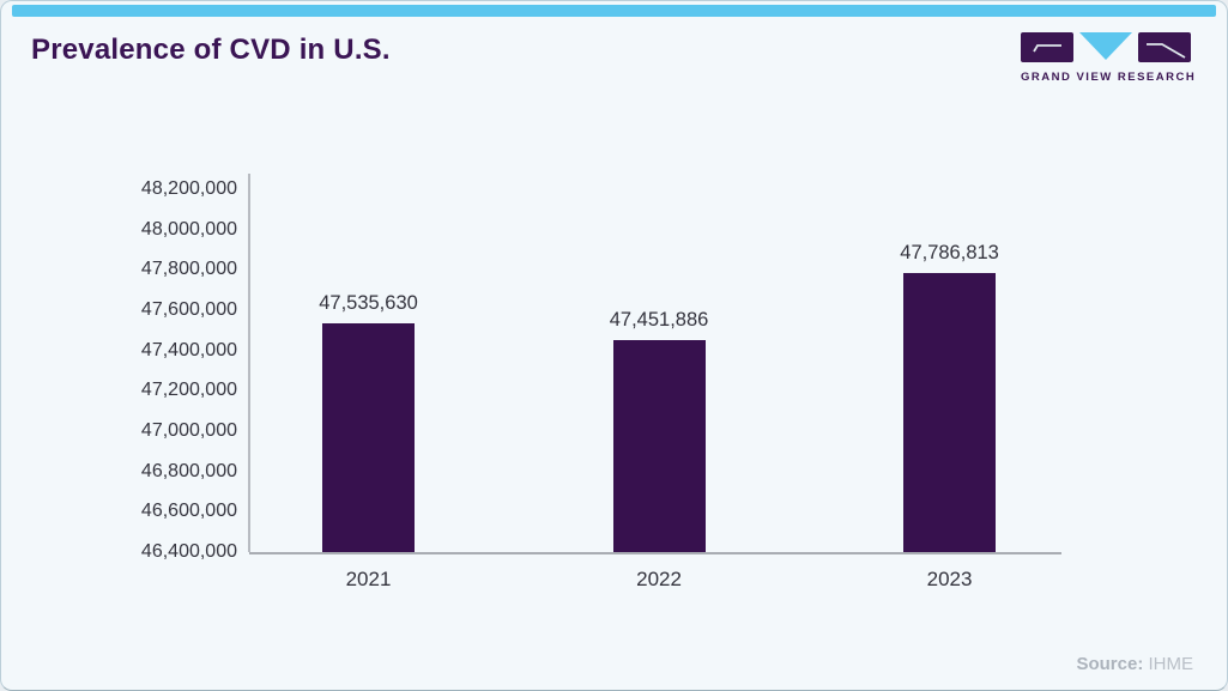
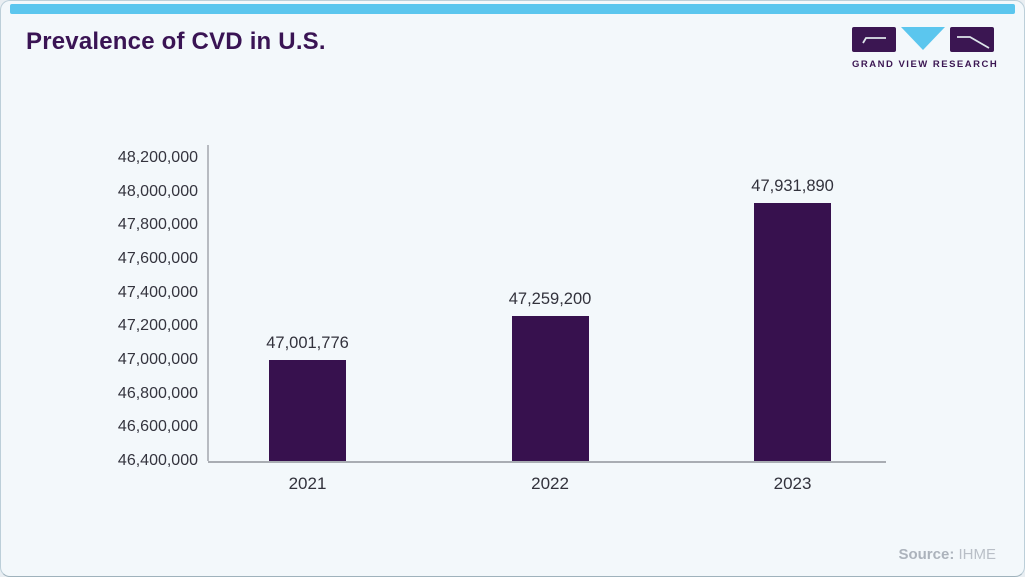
2021: 47,535,630 -> 47,001,776
2022: 47,451,886 -> 47,259,200
2023: 47,786,813 -> 47,931,890
